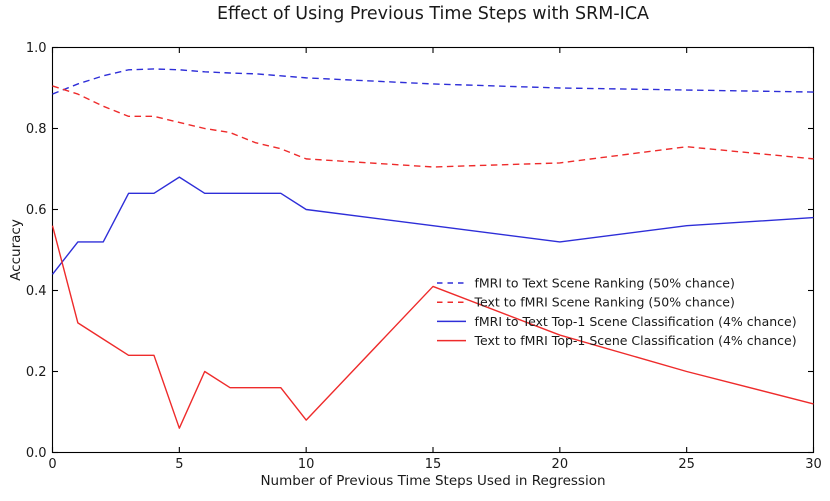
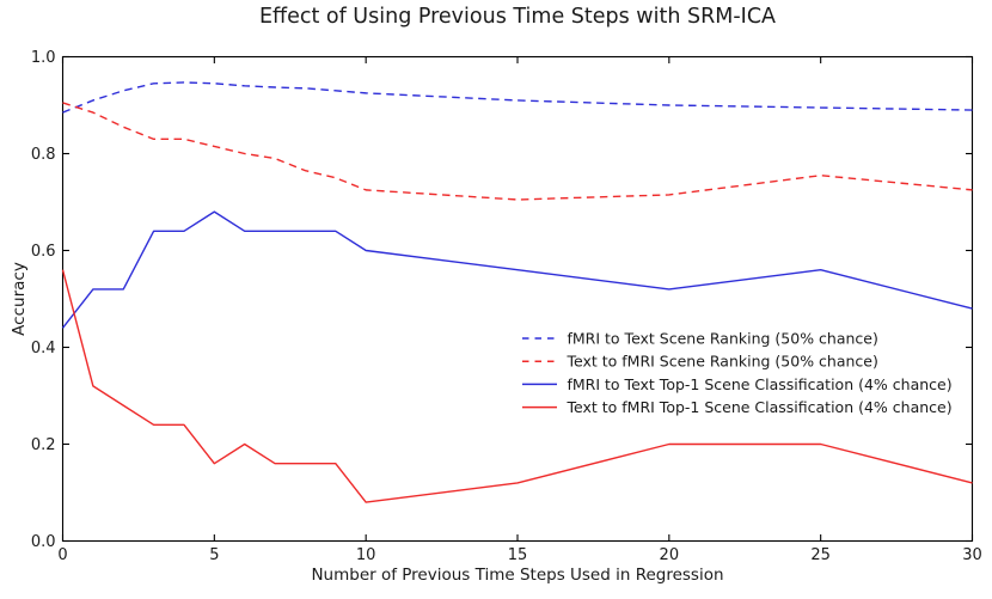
Text to fMRI Top-1 Scene Classification (4% chance)/5: 0.06 -> 0.16
Text to fMRI Top-1 Scene Classification (4% chance)/15: 0.41 -> 0.12
Text to fMRI Top-1 Scene Classification (4% chance)/20: 0.29 -> 0.20
fMRI to Text Top-1 Scene Classification (4% chance)/30: 0.58 -> 0.48
